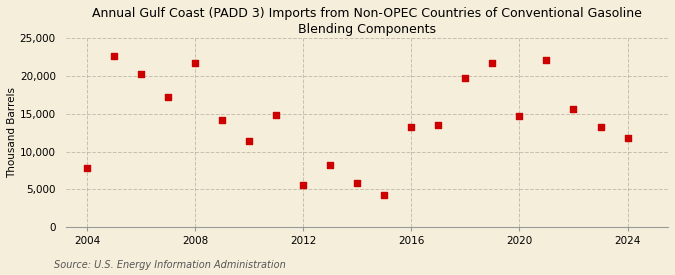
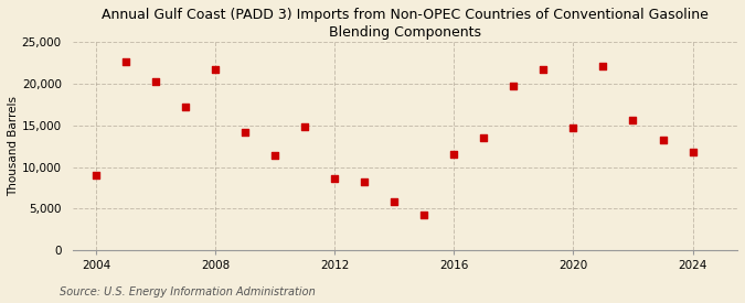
2004: 7,800 -> 9,000
2012: 5,600 -> 8,600
2016: 13,200 -> 11,500
